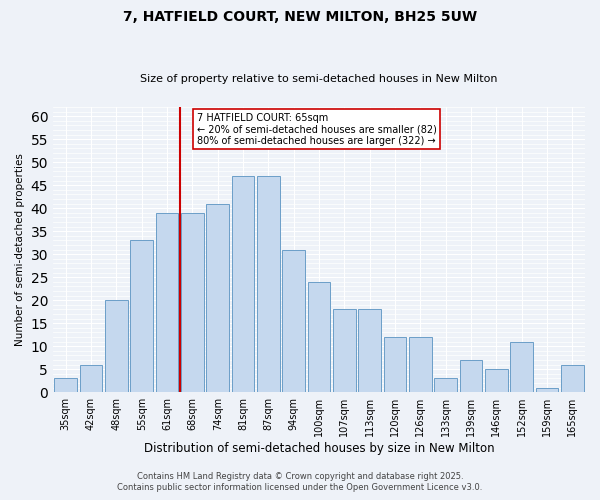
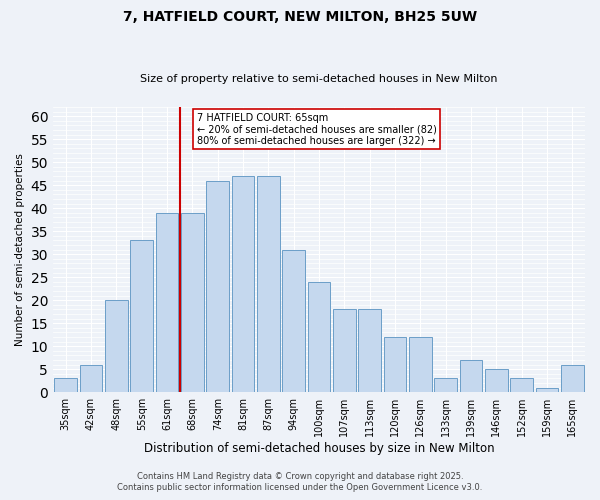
74sqm: 41 -> 46
152sqm: 11 -> 3
